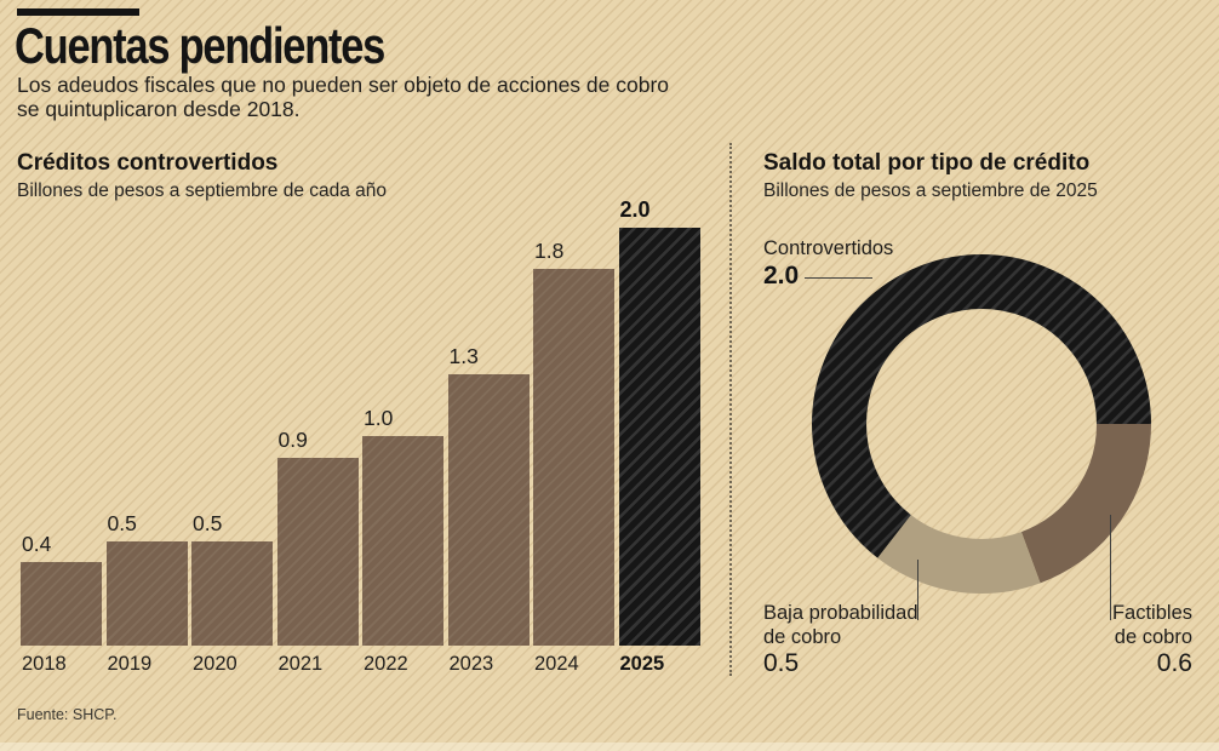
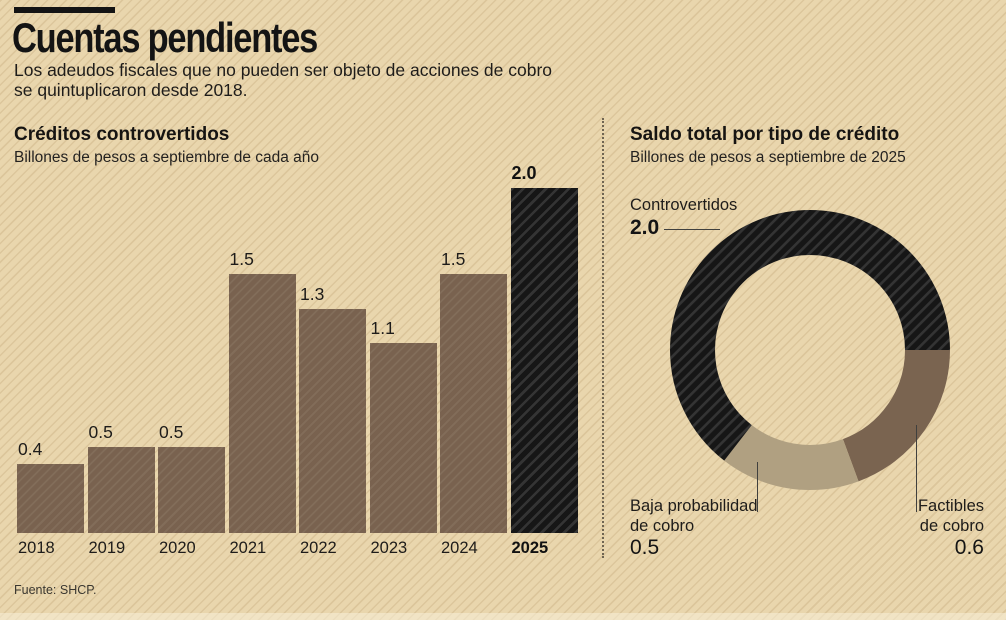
Créditos controvertidos/2021: 0.9 -> 1.5
Créditos controvertidos/2022: 1.0 -> 1.3
Créditos controvertidos/2023: 1.3 -> 1.1
Créditos controvertidos/2024: 1.8 -> 1.5
